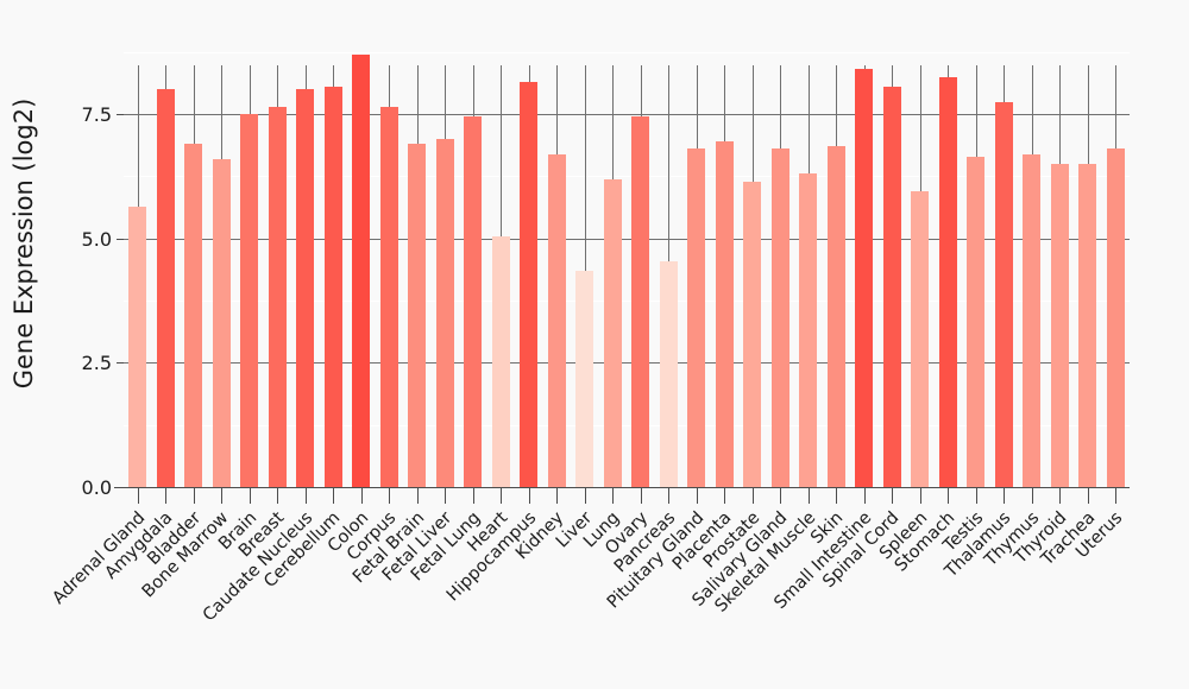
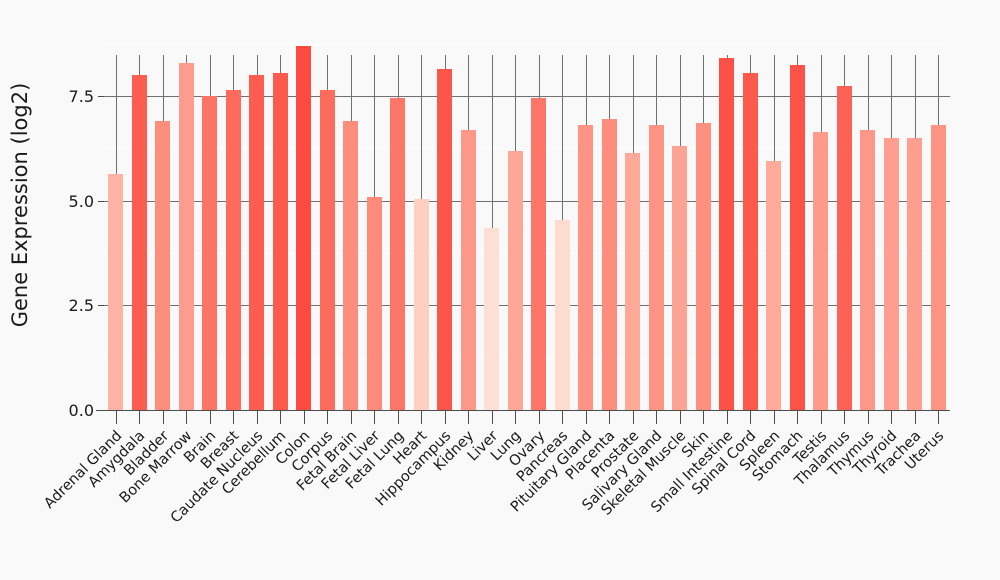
Bone Marrow: 6.6 -> 8.3
Fetal Liver: 7.0 -> 5.1
